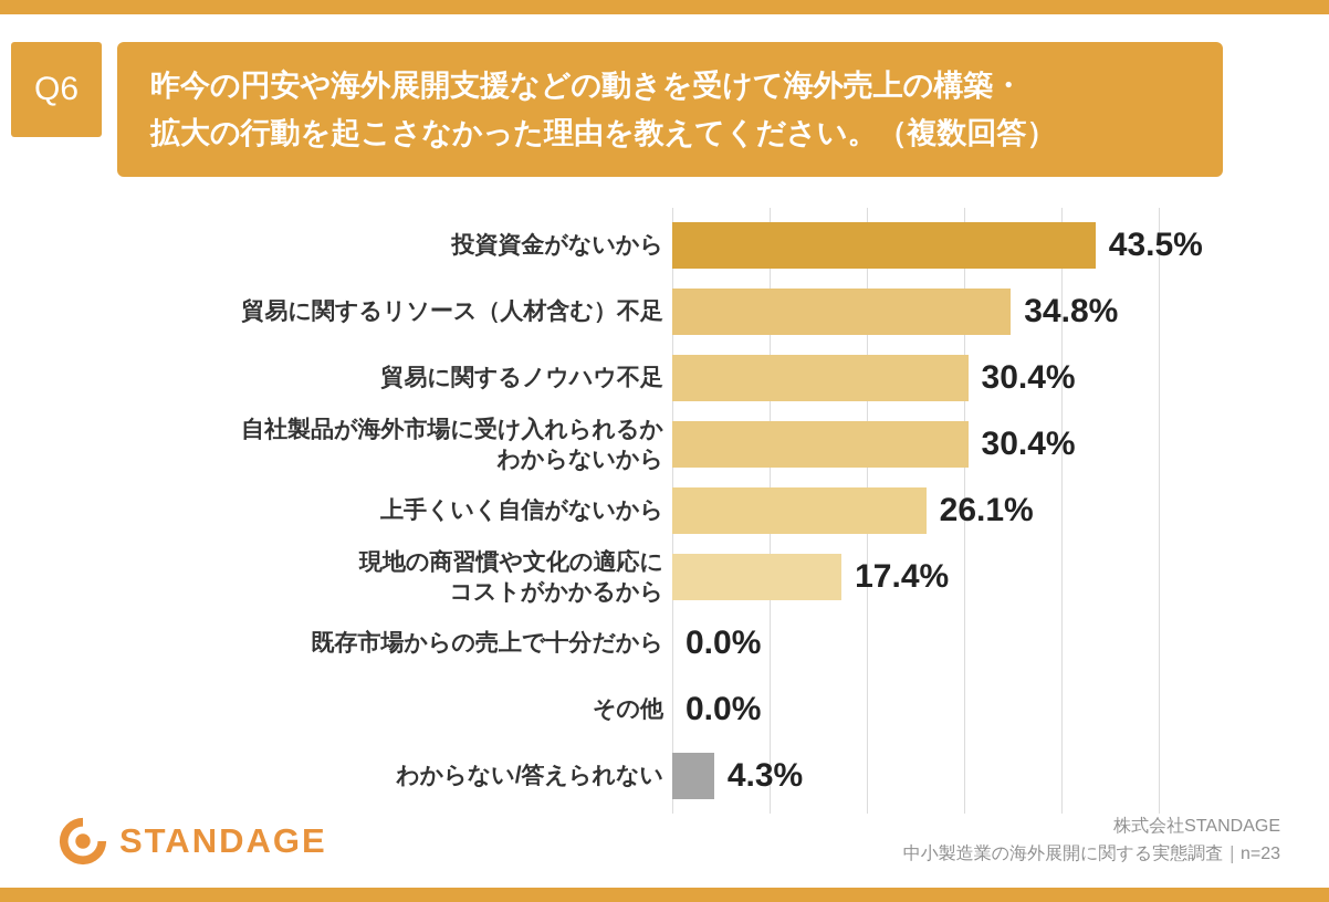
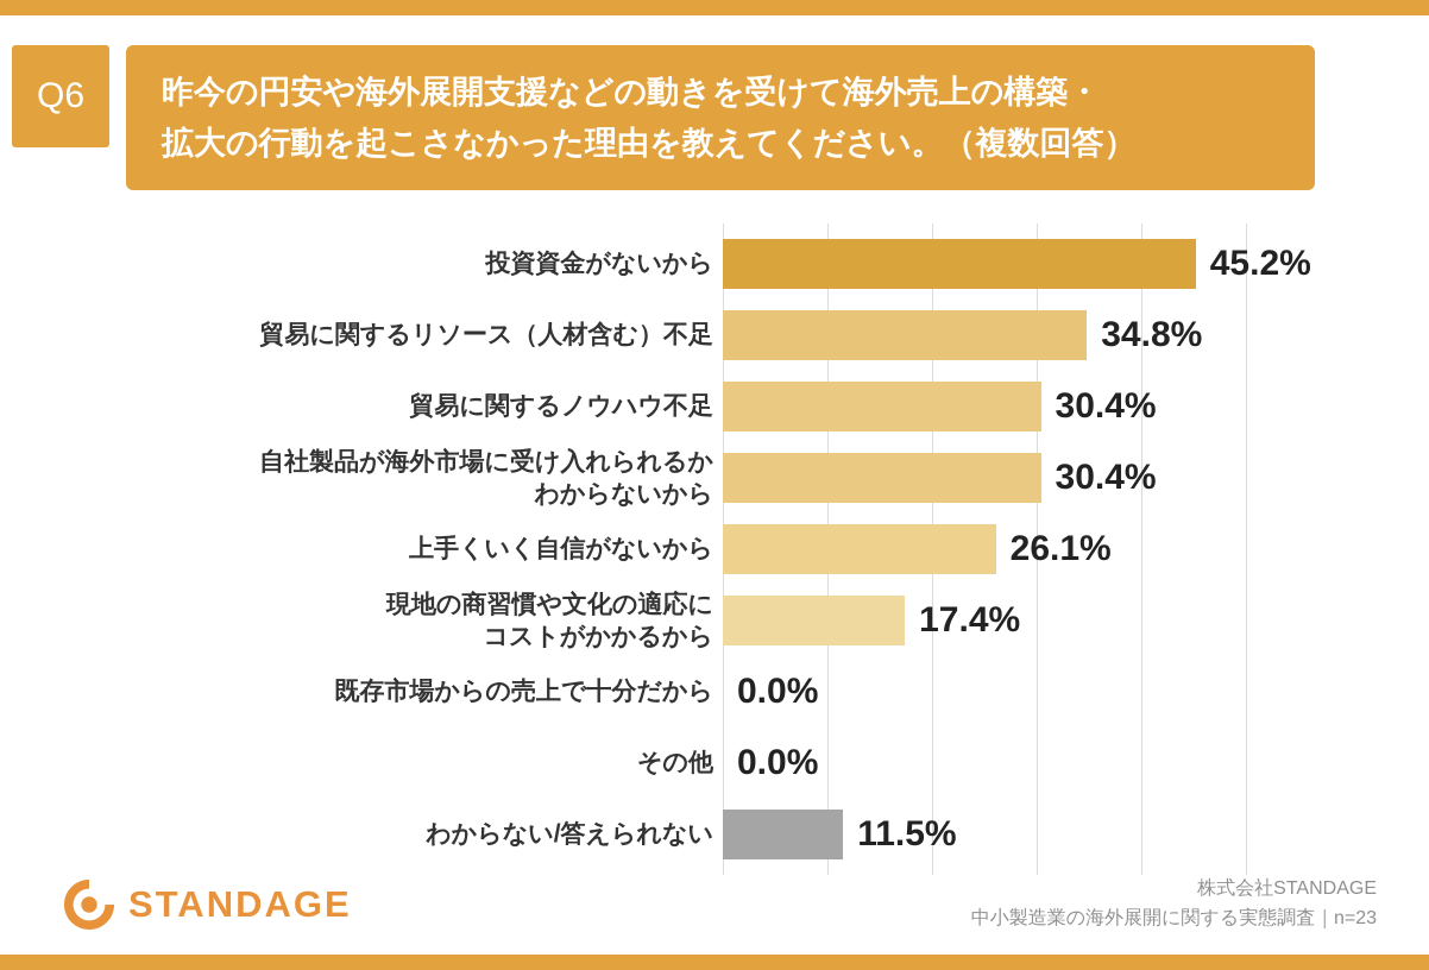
投資資金がないから: 43.5% -> 45.2%
わからない/答えられない: 4.3% -> 11.5%
